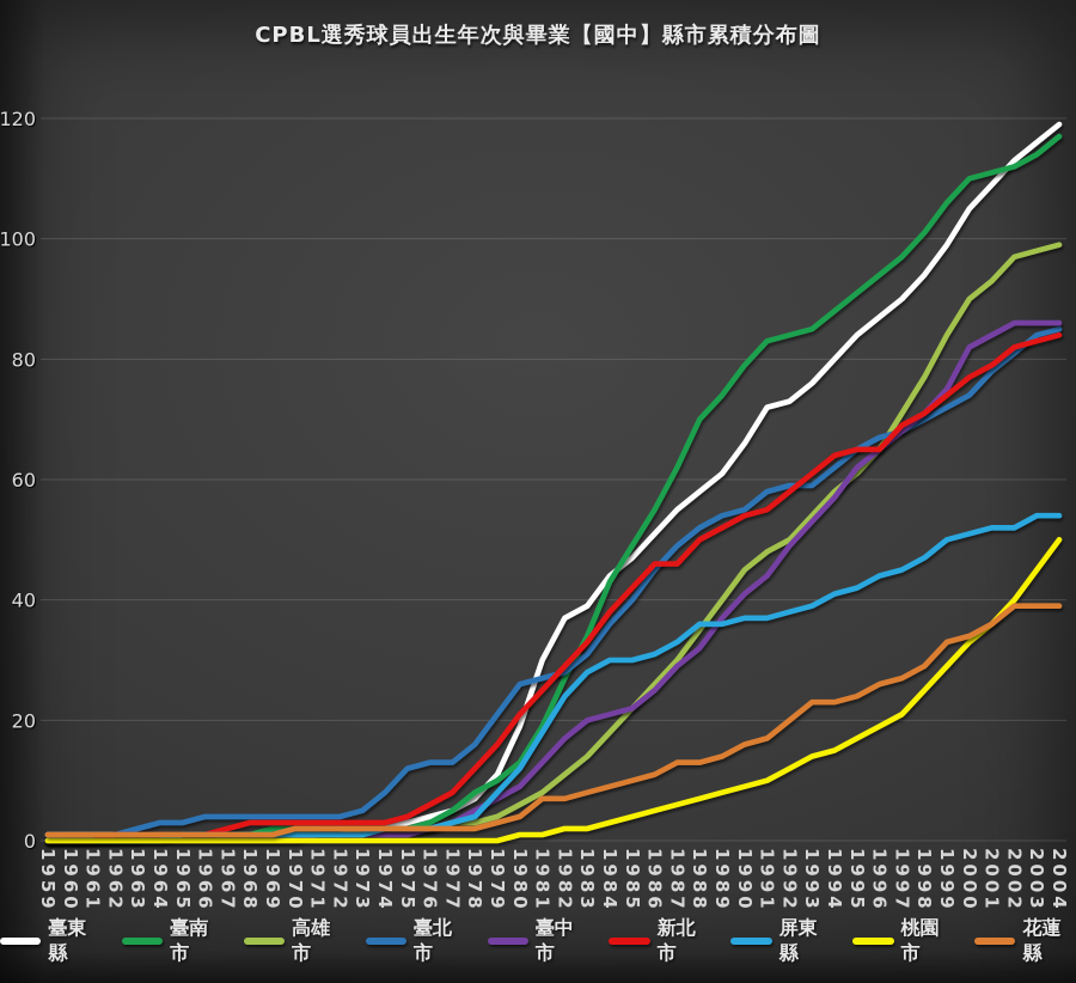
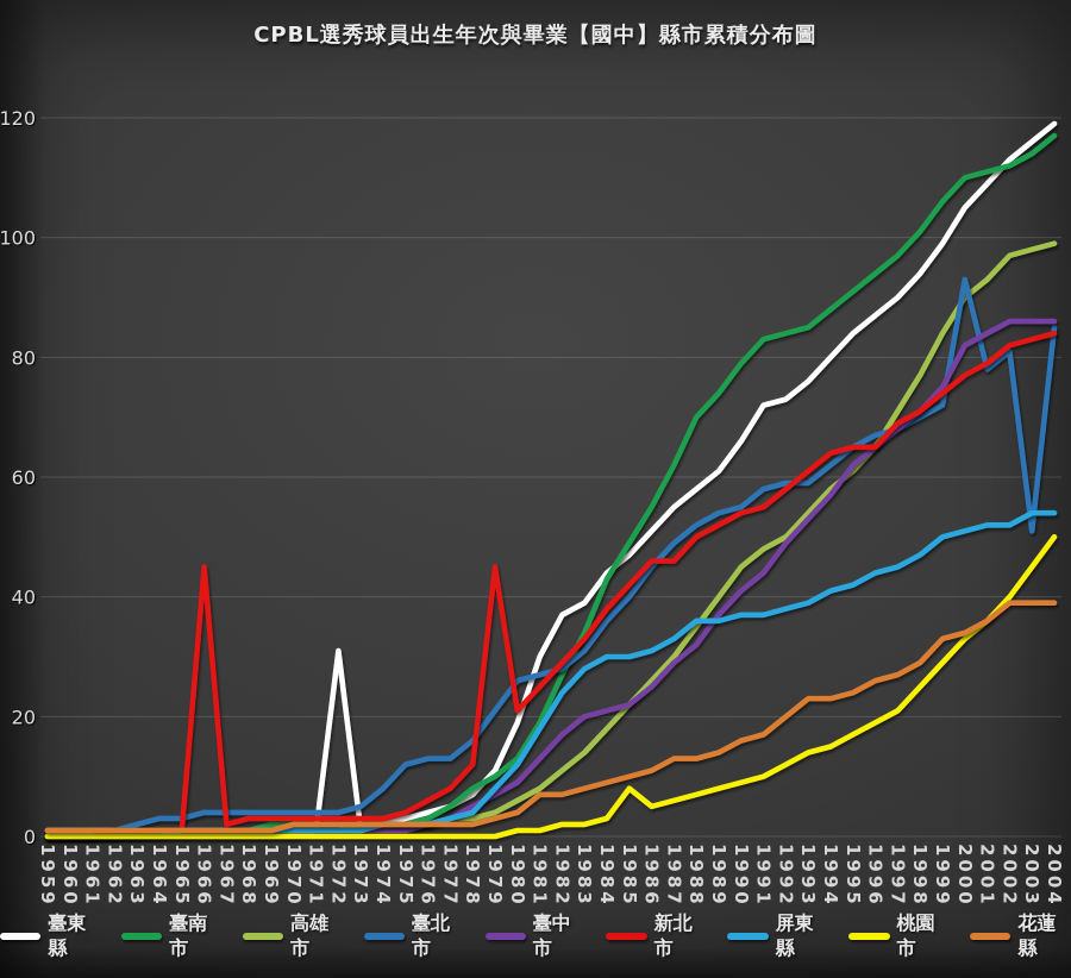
新北市/1966: 1 -> 45
臺東縣/1972: 1 -> 31
新北市/1979: 16 -> 45
桃園市/1985: 4 -> 8
臺北市/2000: 74 -> 93
臺北市/2003: 84 -> 51
